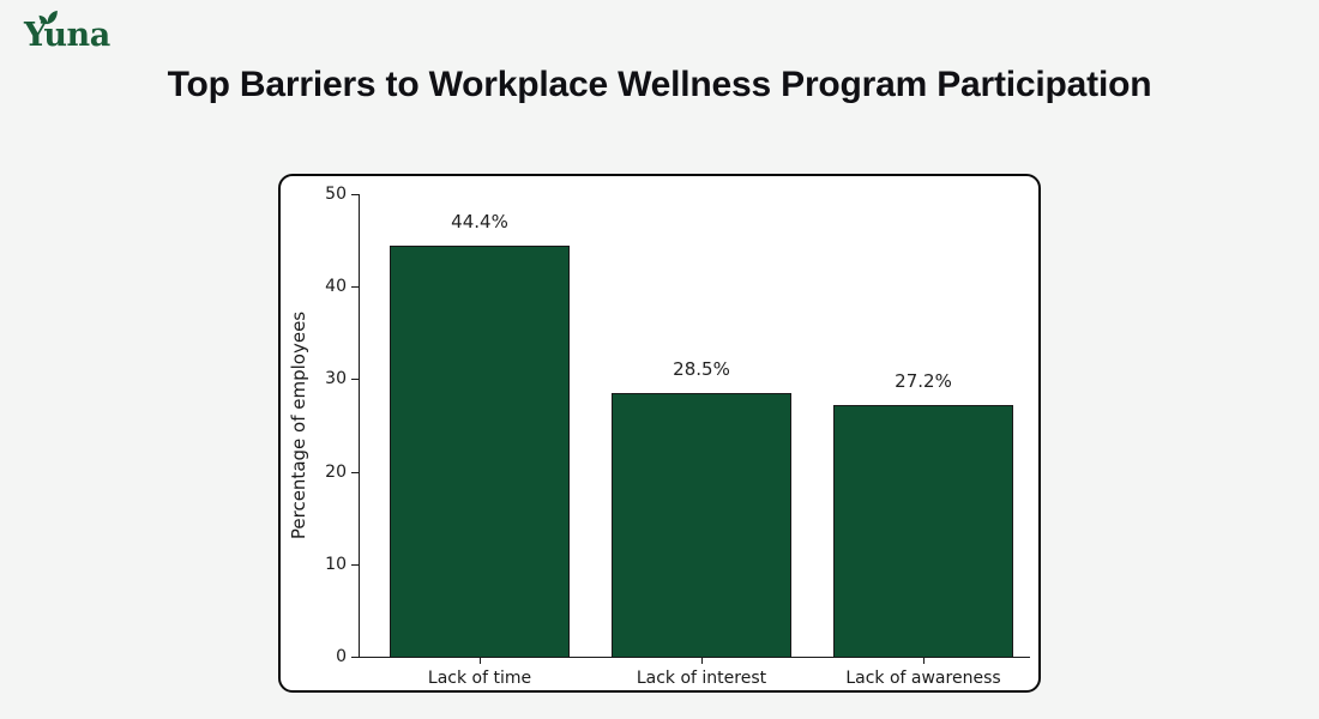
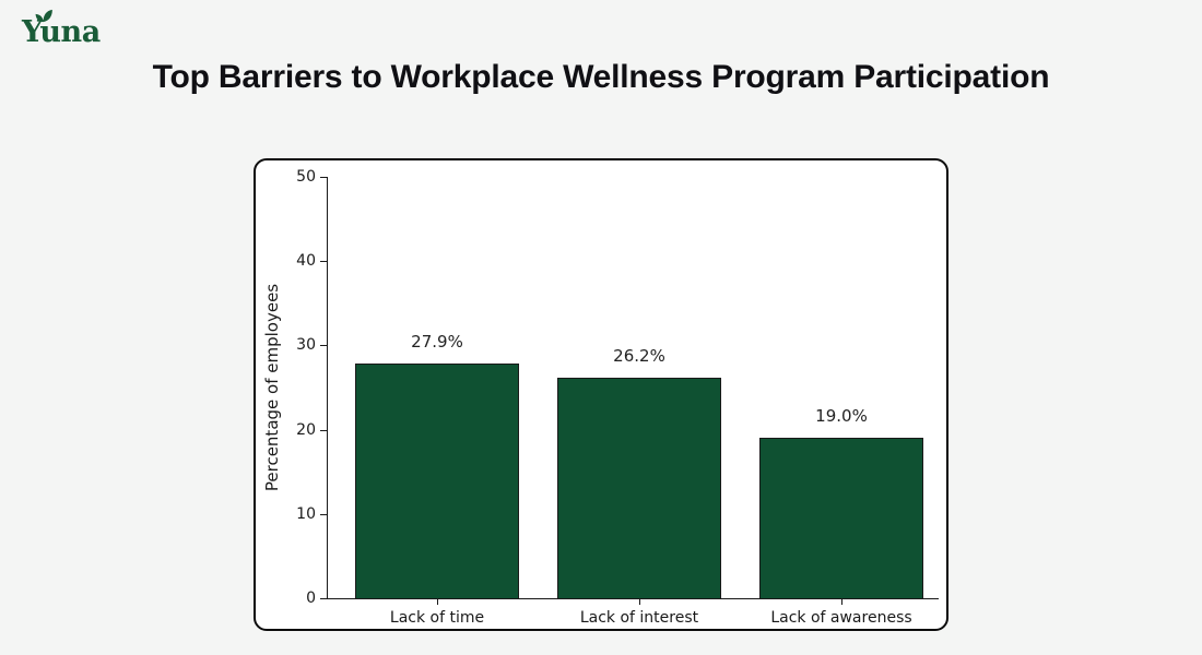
Lack of time: 44.4% -> 27.9%
Lack of interest: 28.5% -> 26.2%
Lack of awareness: 27.2% -> 19.0%
